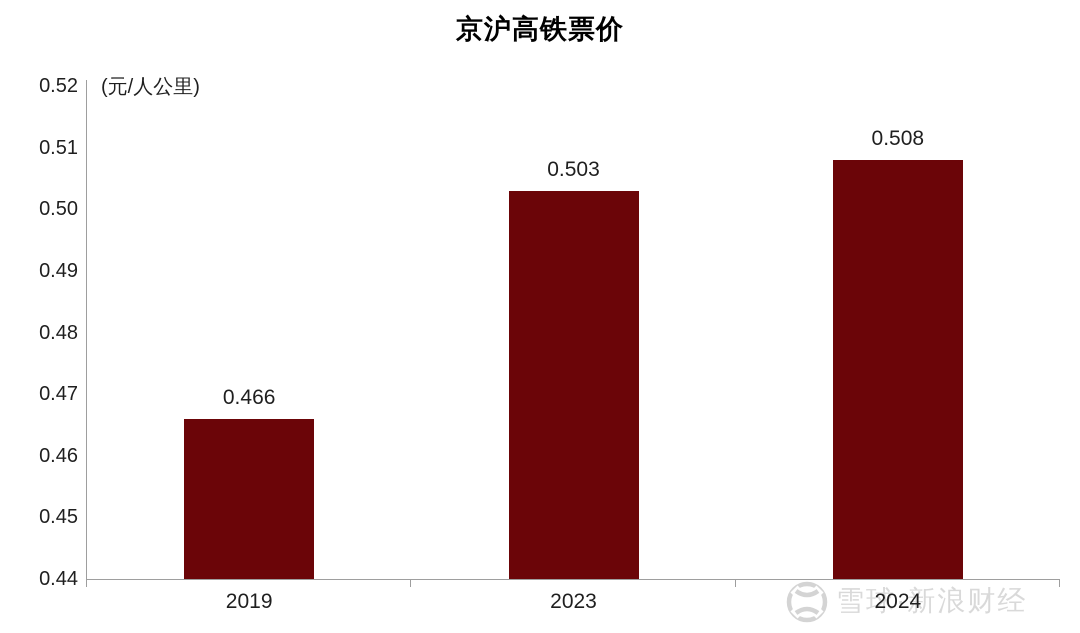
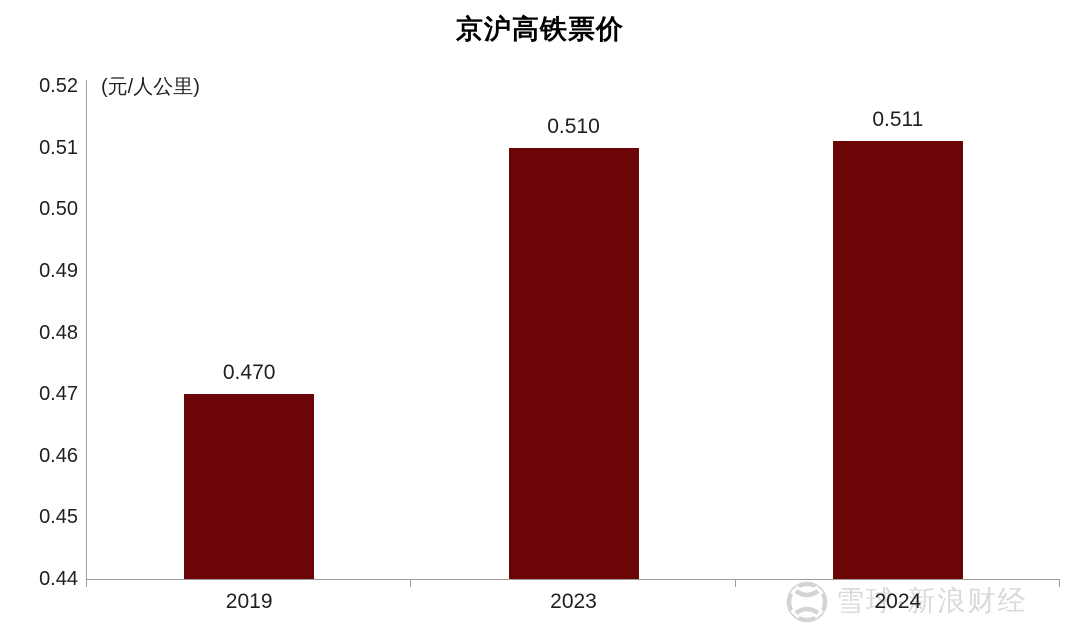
2019: 0.466 -> 0.470
2023: 0.503 -> 0.510
2024: 0.508 -> 0.511
